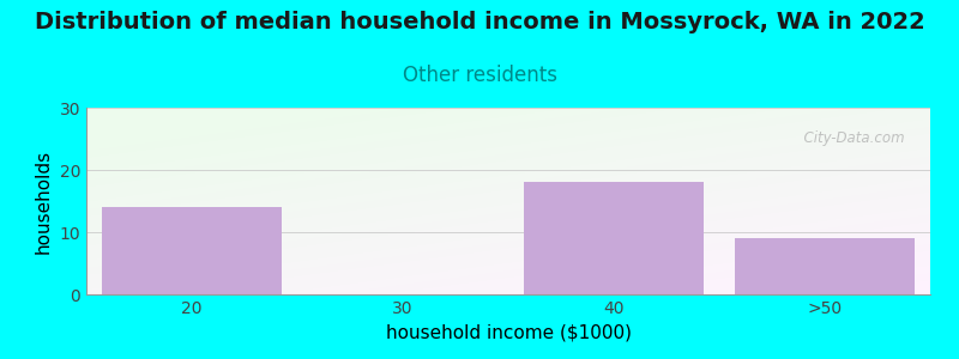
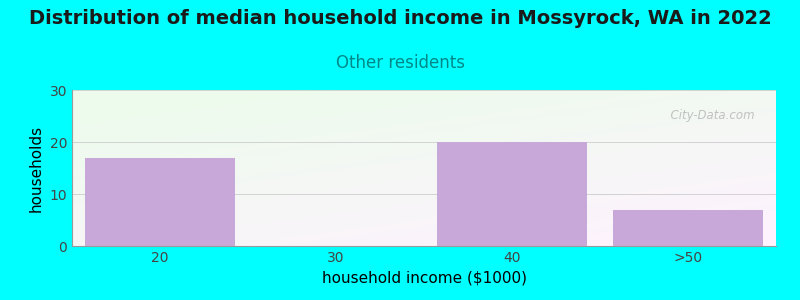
20: 14 -> 17
40: 18 -> 20
>50: 9 -> 7
